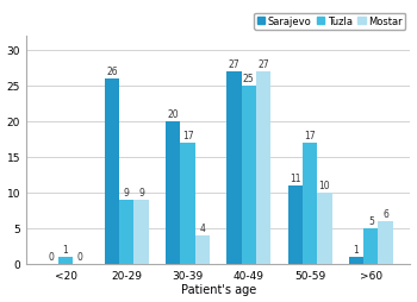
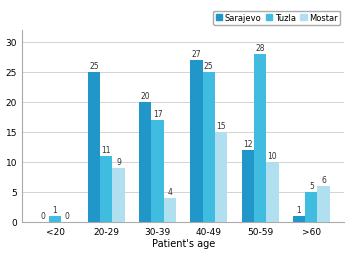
Sarajevo/20-29: 26 -> 25
Tuzla/20-29: 9 -> 11
Mostar/40-49: 27 -> 15
Sarajevo/50-59: 11 -> 12
Tuzla/50-59: 17 -> 28
